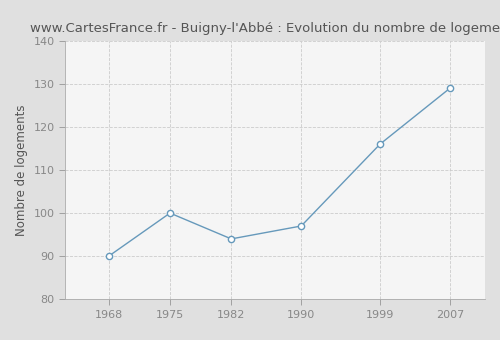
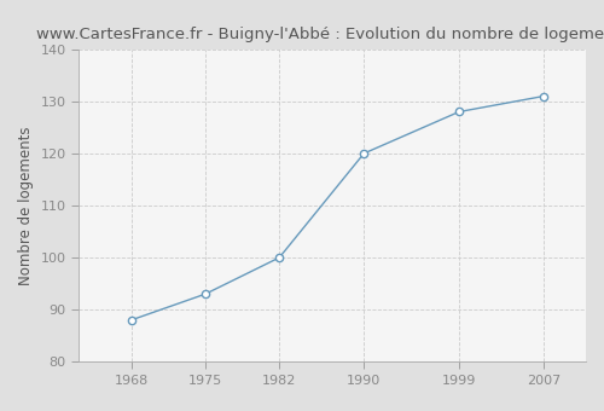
1968: 90 -> 88
1975: 100 -> 93
1982: 94 -> 100
1990: 97 -> 120
1999: 116 -> 128
2007: 129 -> 131
